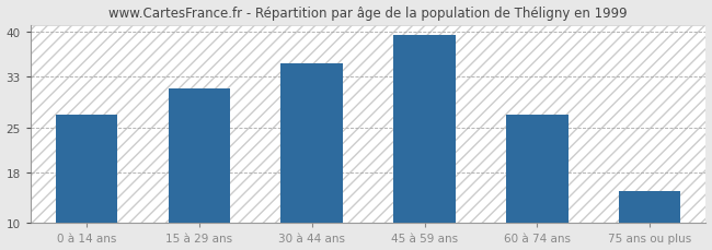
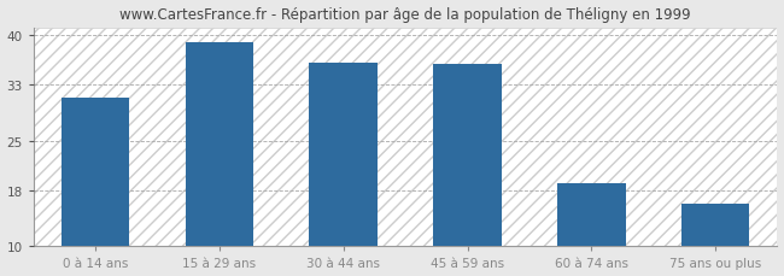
0 à 14 ans: 27.0 -> 31.0
15 à 29 ans: 31.0 -> 39.0
30 à 44 ans: 35.0 -> 36.0
45 à 59 ans: 39.5 -> 35.8
60 à 74 ans: 27.0 -> 19.0
75 ans ou plus: 15.0 -> 16.0
